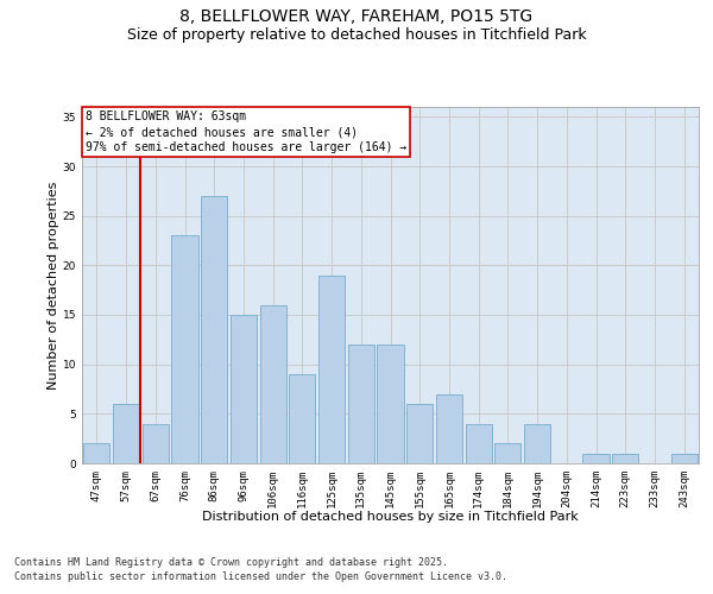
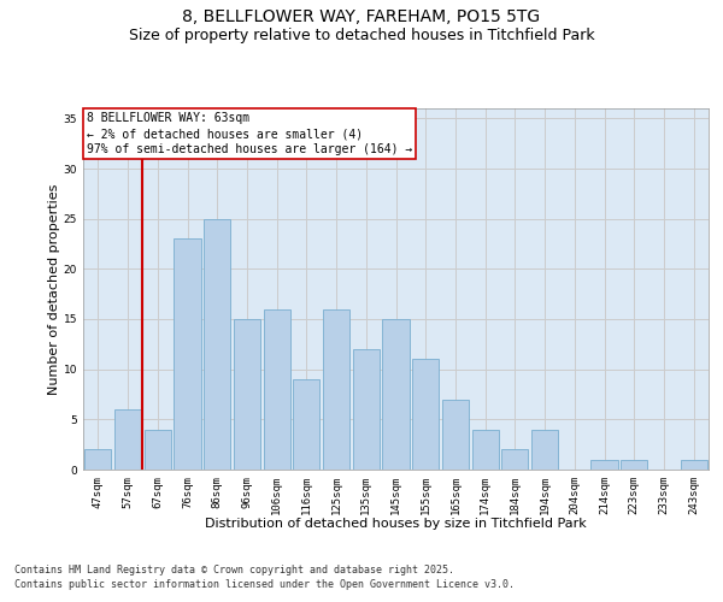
86sqm: 27 -> 25
125sqm: 19 -> 16
145sqm: 12 -> 15
155sqm: 6 -> 11
